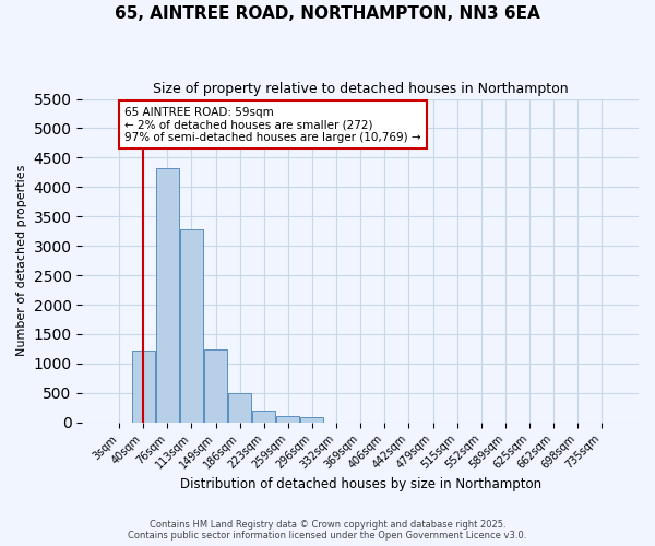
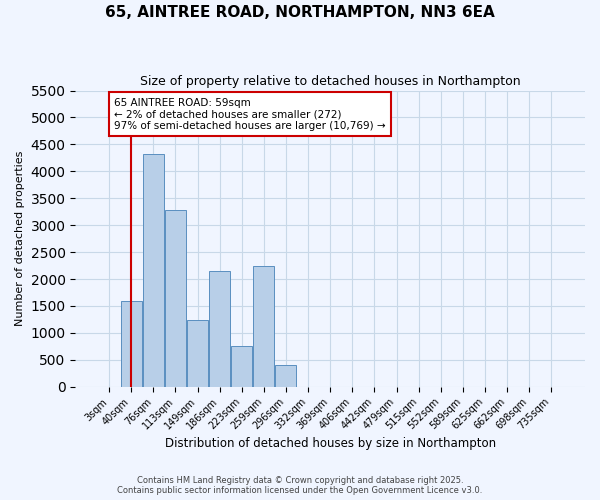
40sqm: 1220 -> 1600
186sqm: 500 -> 2140
223sqm: 200 -> 760
259sqm: 110 -> 2240
296sqm: 80 -> 400
